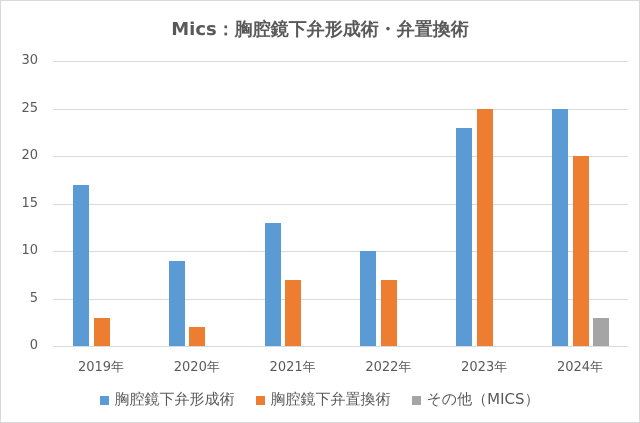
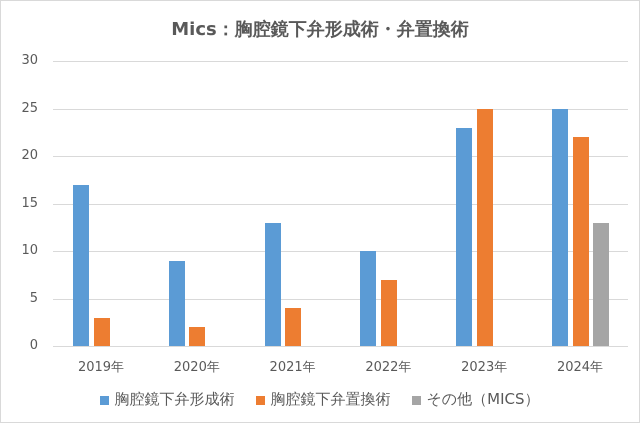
胸腔鏡下弁置換術/2021年: 7 -> 4
胸腔鏡下弁置換術/2024年: 20 -> 22
その他（MICS）/2024年: 3 -> 13
